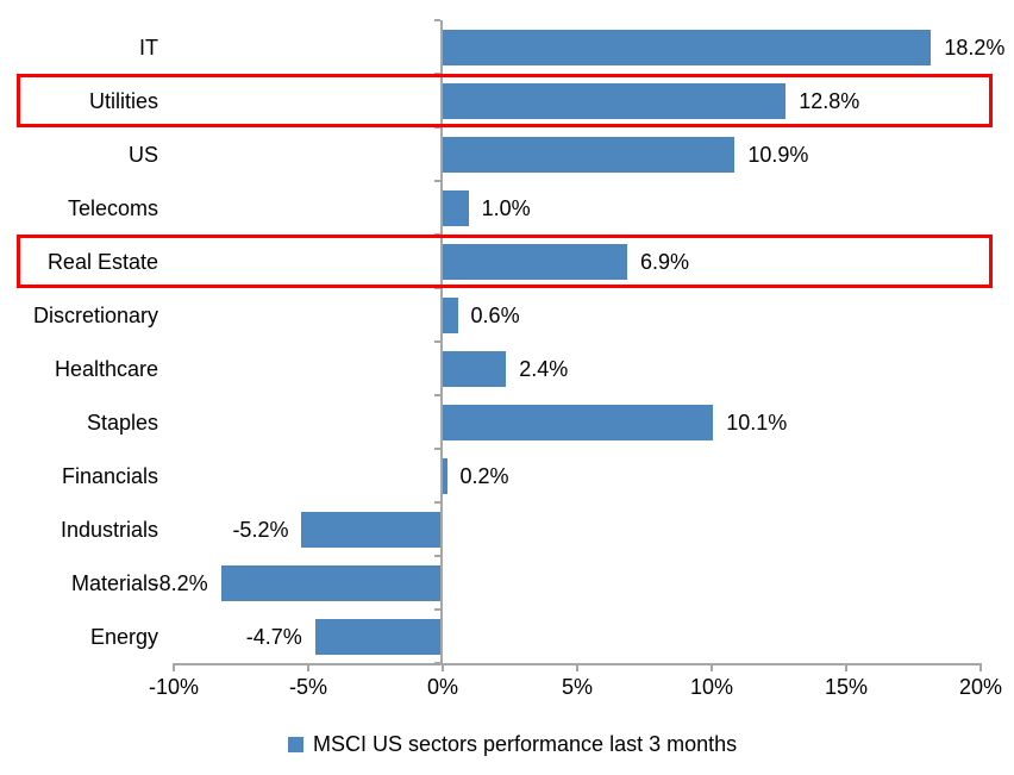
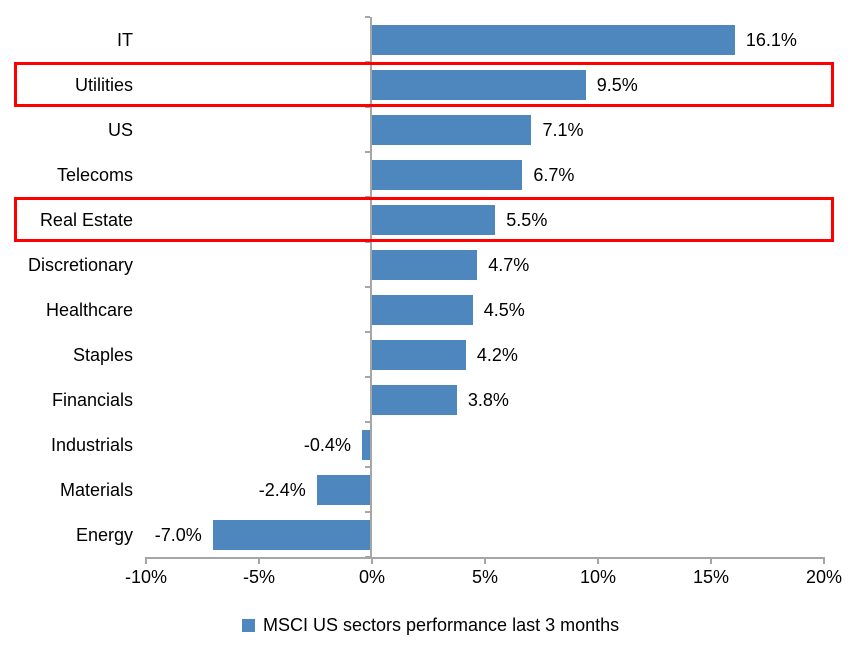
IT: 18.2% -> 16.1%
Utilities: 12.8% -> 9.5%
US: 10.9% -> 7.1%
Telecoms: 1.0% -> 6.7%
Real Estate: 6.9% -> 5.5%
Discretionary: 0.6% -> 4.7%
Healthcare: 2.4% -> 4.5%
Staples: 10.1% -> 4.2%
Financials: 0.2% -> 3.8%
Industrials: -5.2% -> -0.4%
Materials: -8.2% -> -2.4%
Energy: -4.7% -> -7.0%
